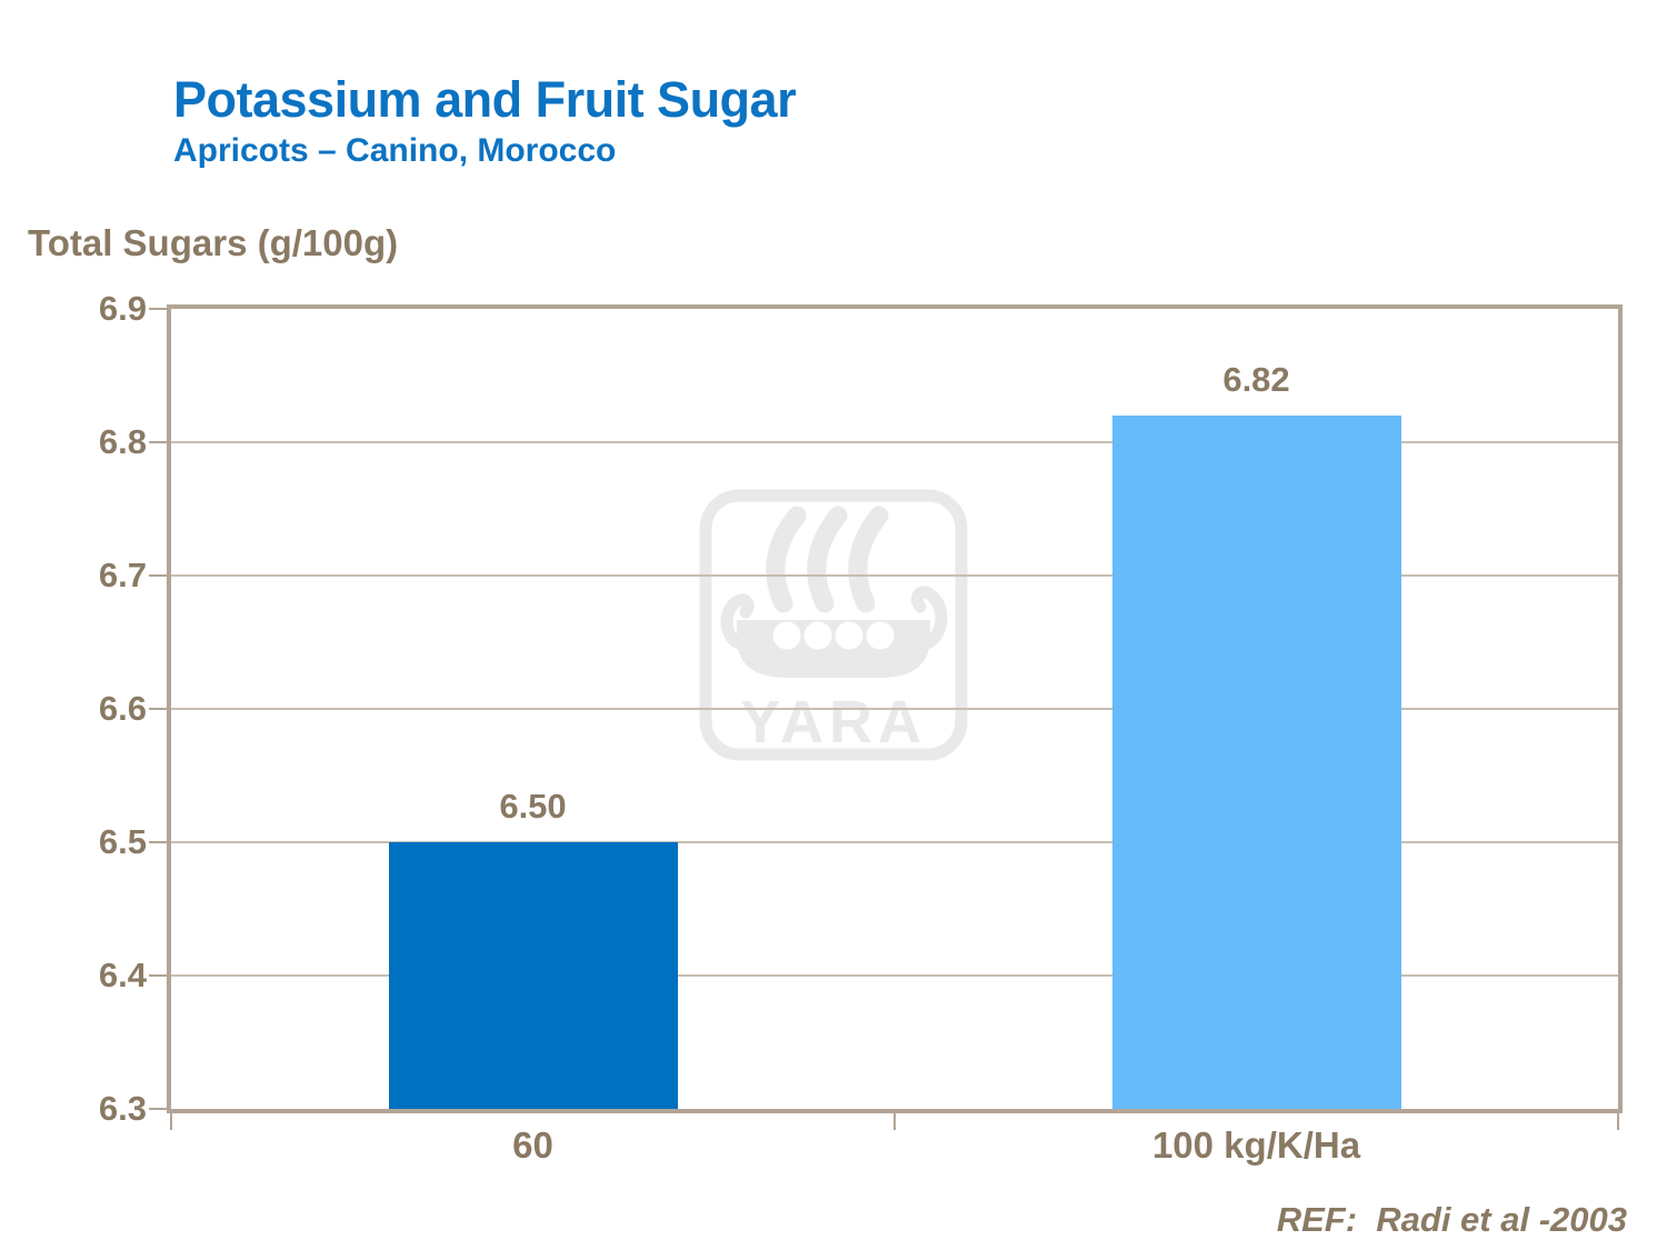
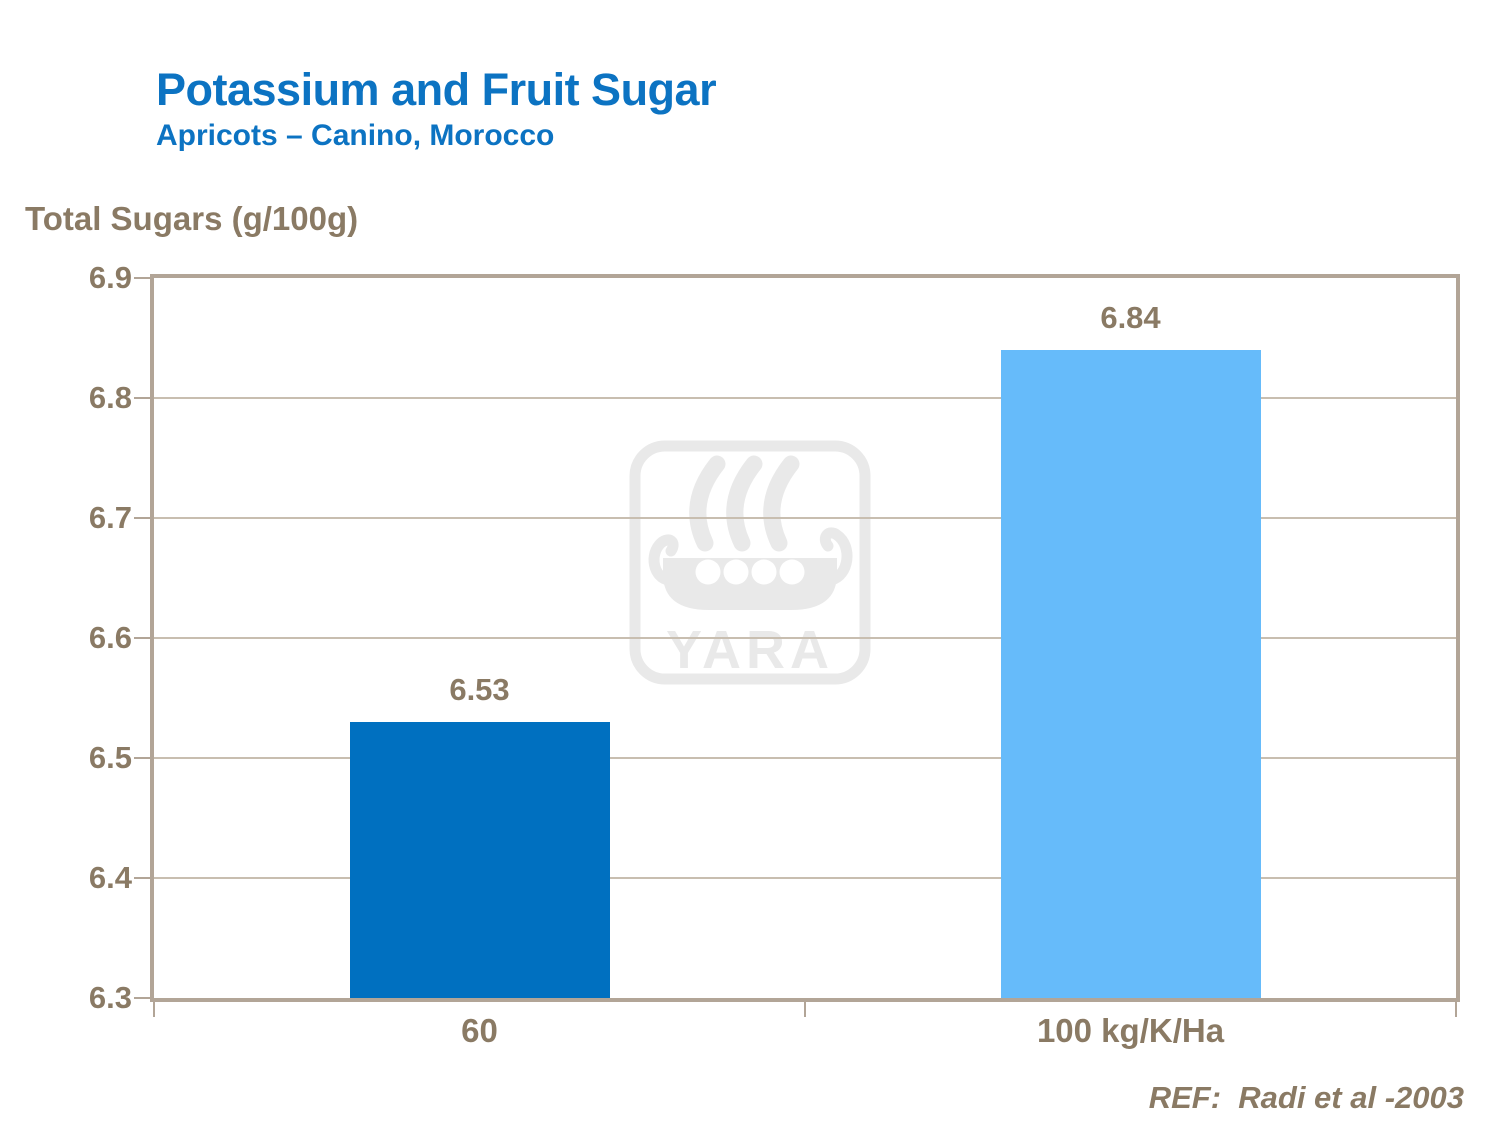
60: 6.50 -> 6.53
100 kg/K/Ha: 6.82 -> 6.84
